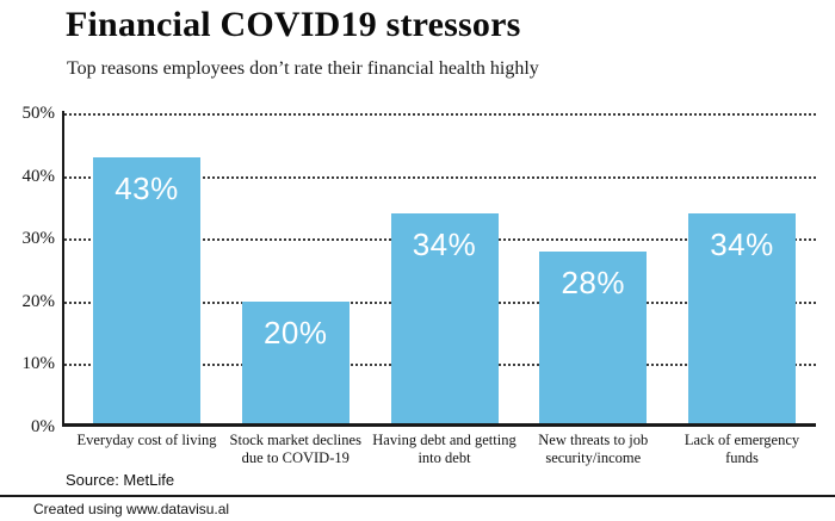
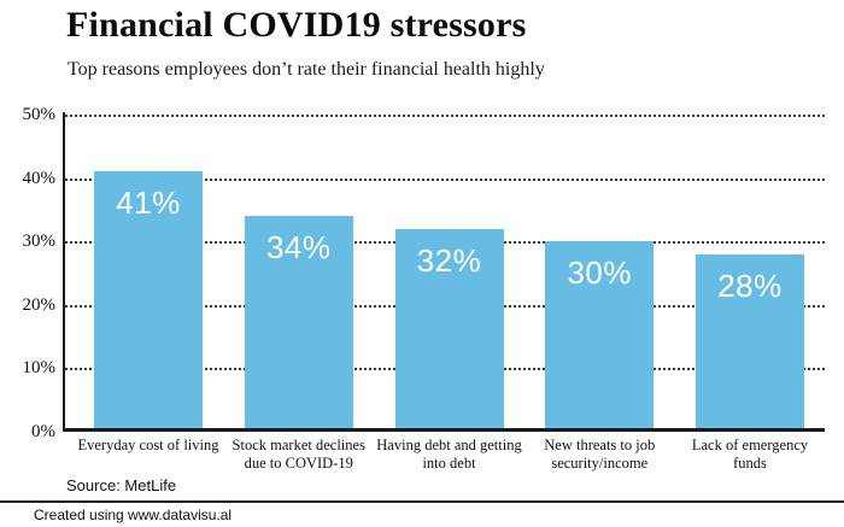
Everyday cost of living: 43% -> 41%
Stock market declines due to COVID-19: 20% -> 34%
Having debt and getting into debt: 34% -> 32%
New threats to job security/income: 28% -> 30%
Lack of emergency funds: 34% -> 28%
